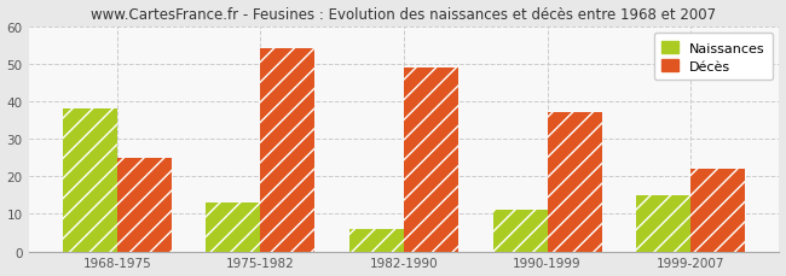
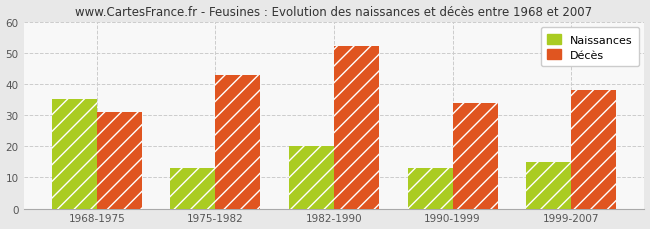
Naissances/1968-1975: 38 -> 35
Décès/1968-1975: 25 -> 31
Décès/1975-1982: 54 -> 43
Naissances/1982-1990: 6 -> 20
Décès/1982-1990: 49 -> 52
Naissances/1990-1999: 11 -> 13
Décès/1990-1999: 37 -> 34
Décès/1999-2007: 22 -> 38
